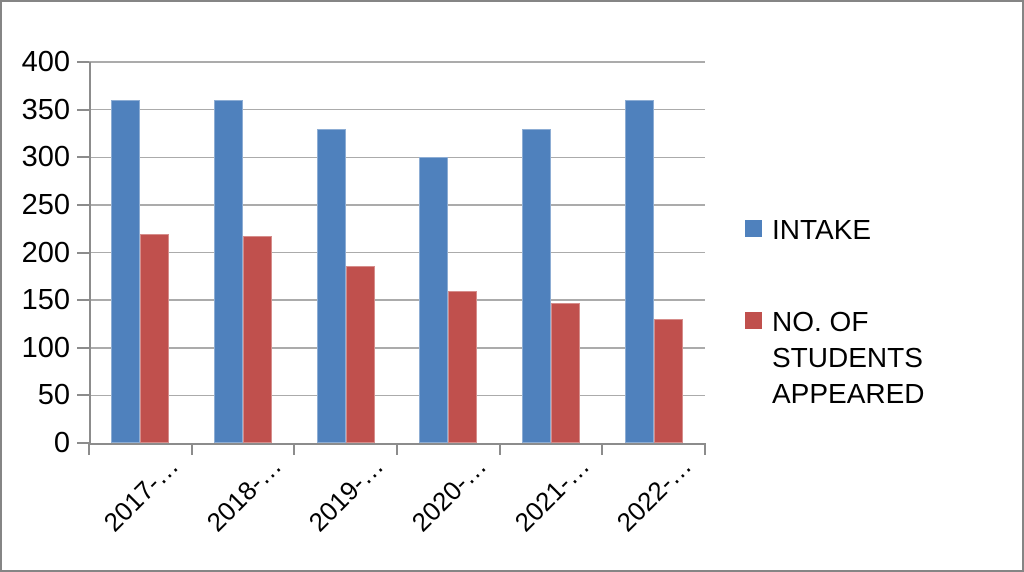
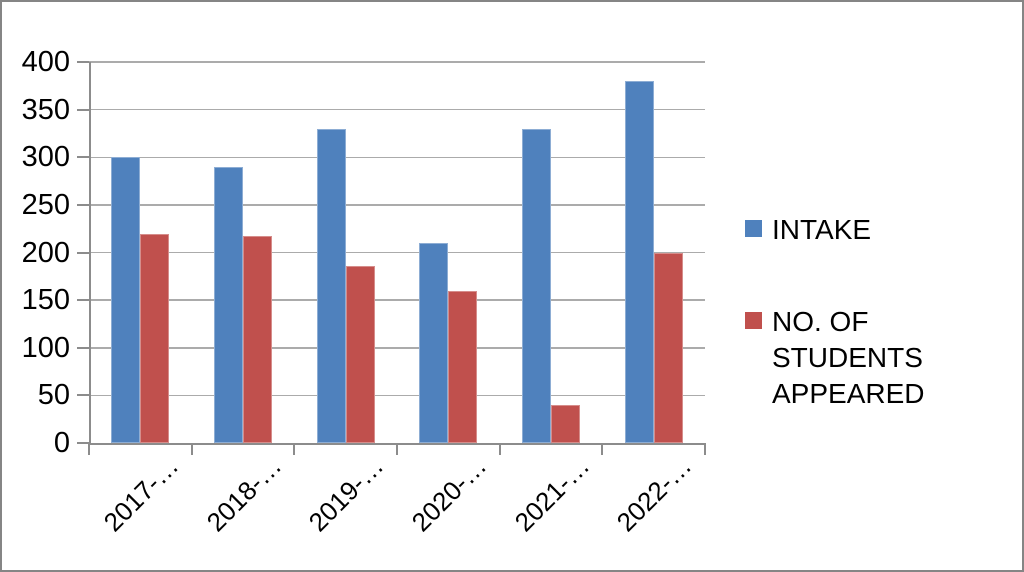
INTAKE/2017-…: 360 -> 300
INTAKE/2018-…: 360 -> 290
INTAKE/2020-…: 300 -> 210
NO. OF STUDENTS APPEARED/2021-…: 150 -> 40
INTAKE/2022-…: 360 -> 380
NO. OF STUDENTS APPEARED/2022-…: 130 -> 200
